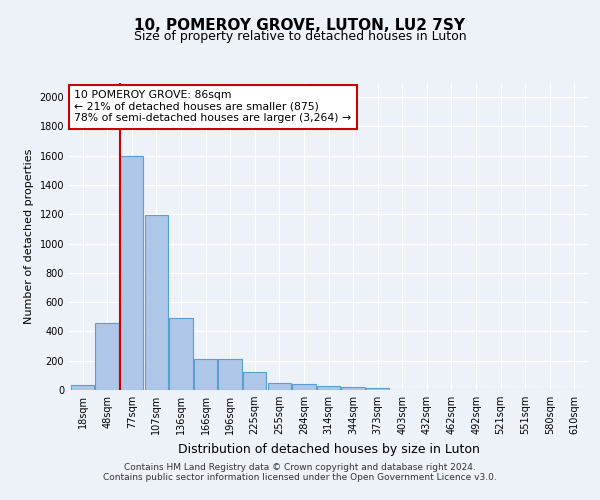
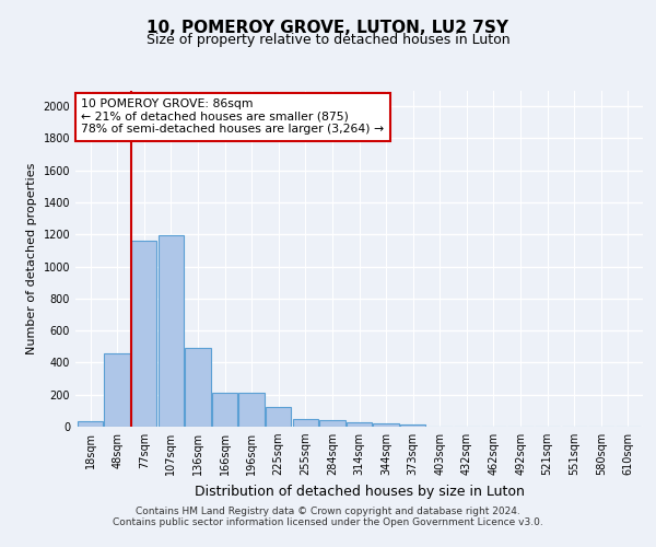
77sqm: 1600 -> 1160
